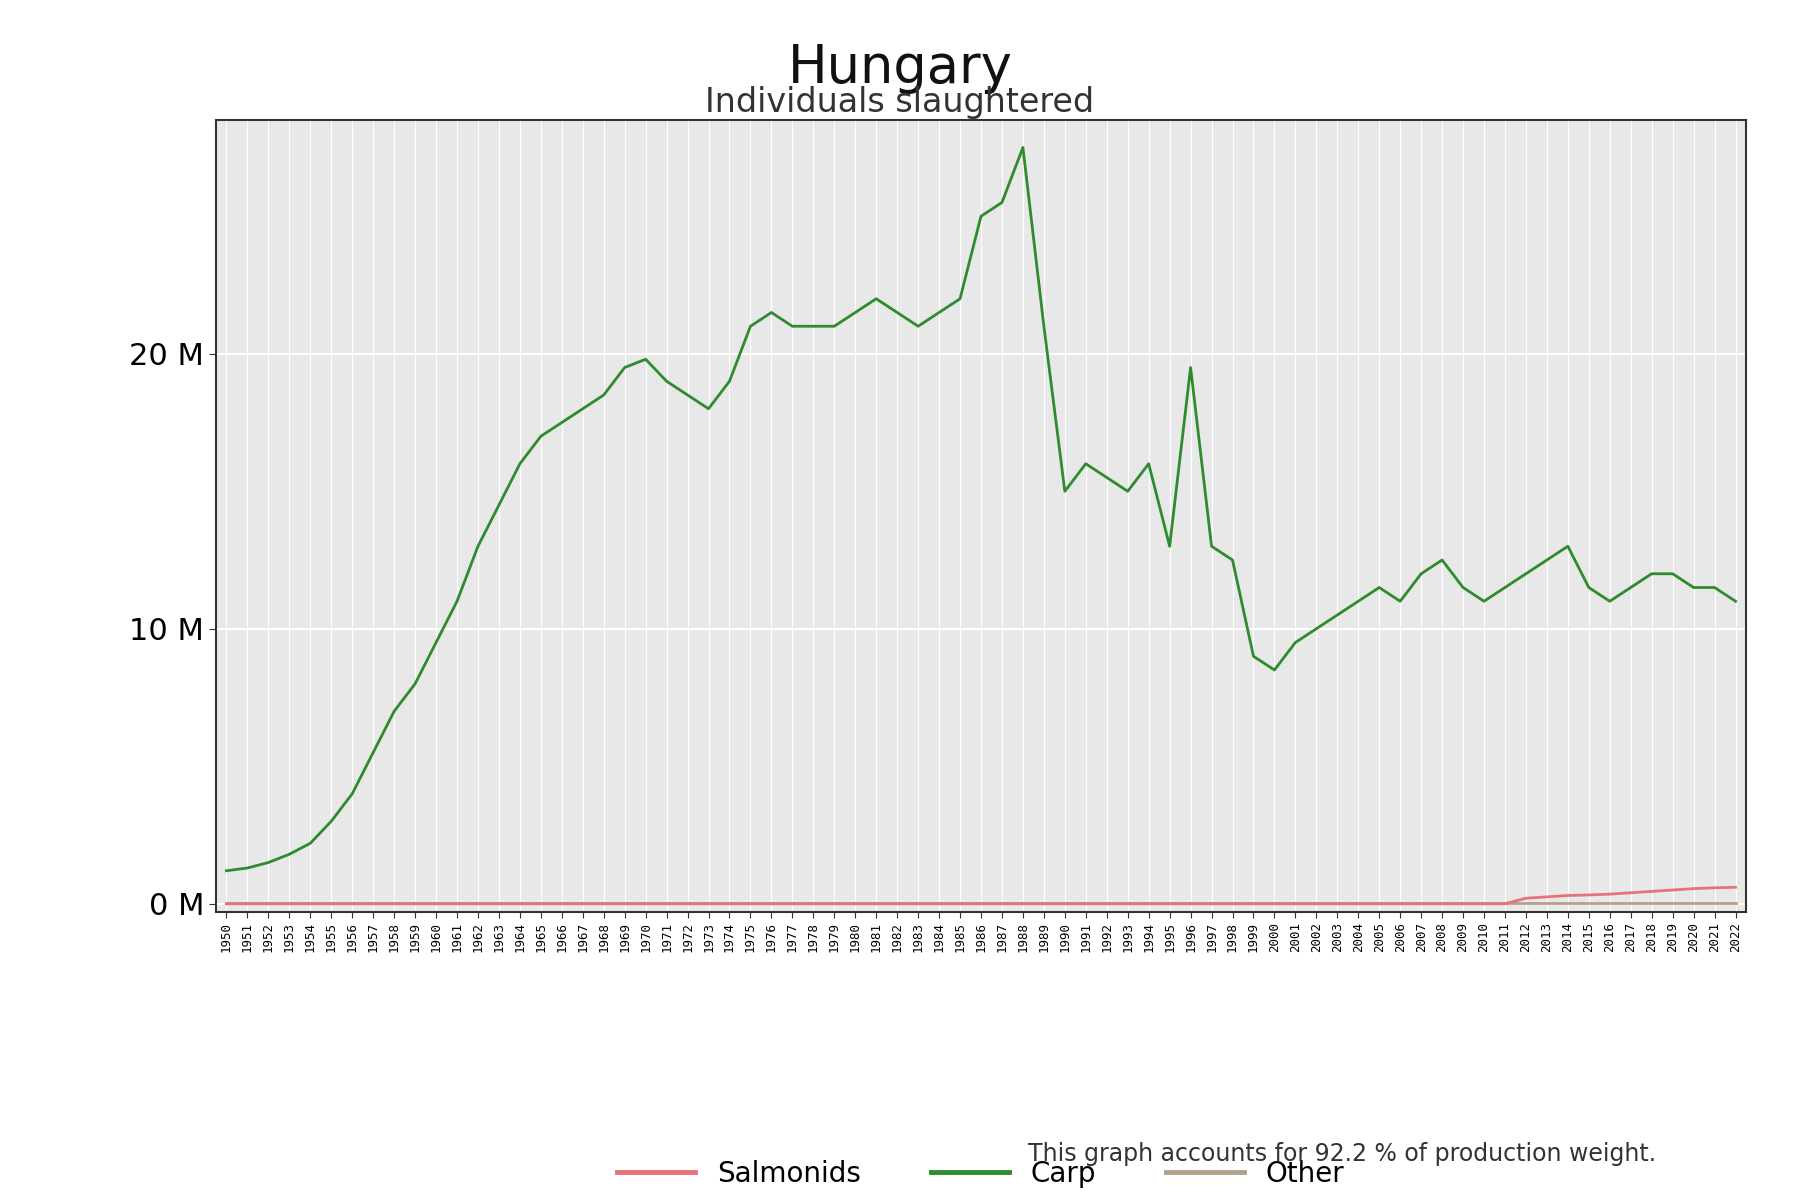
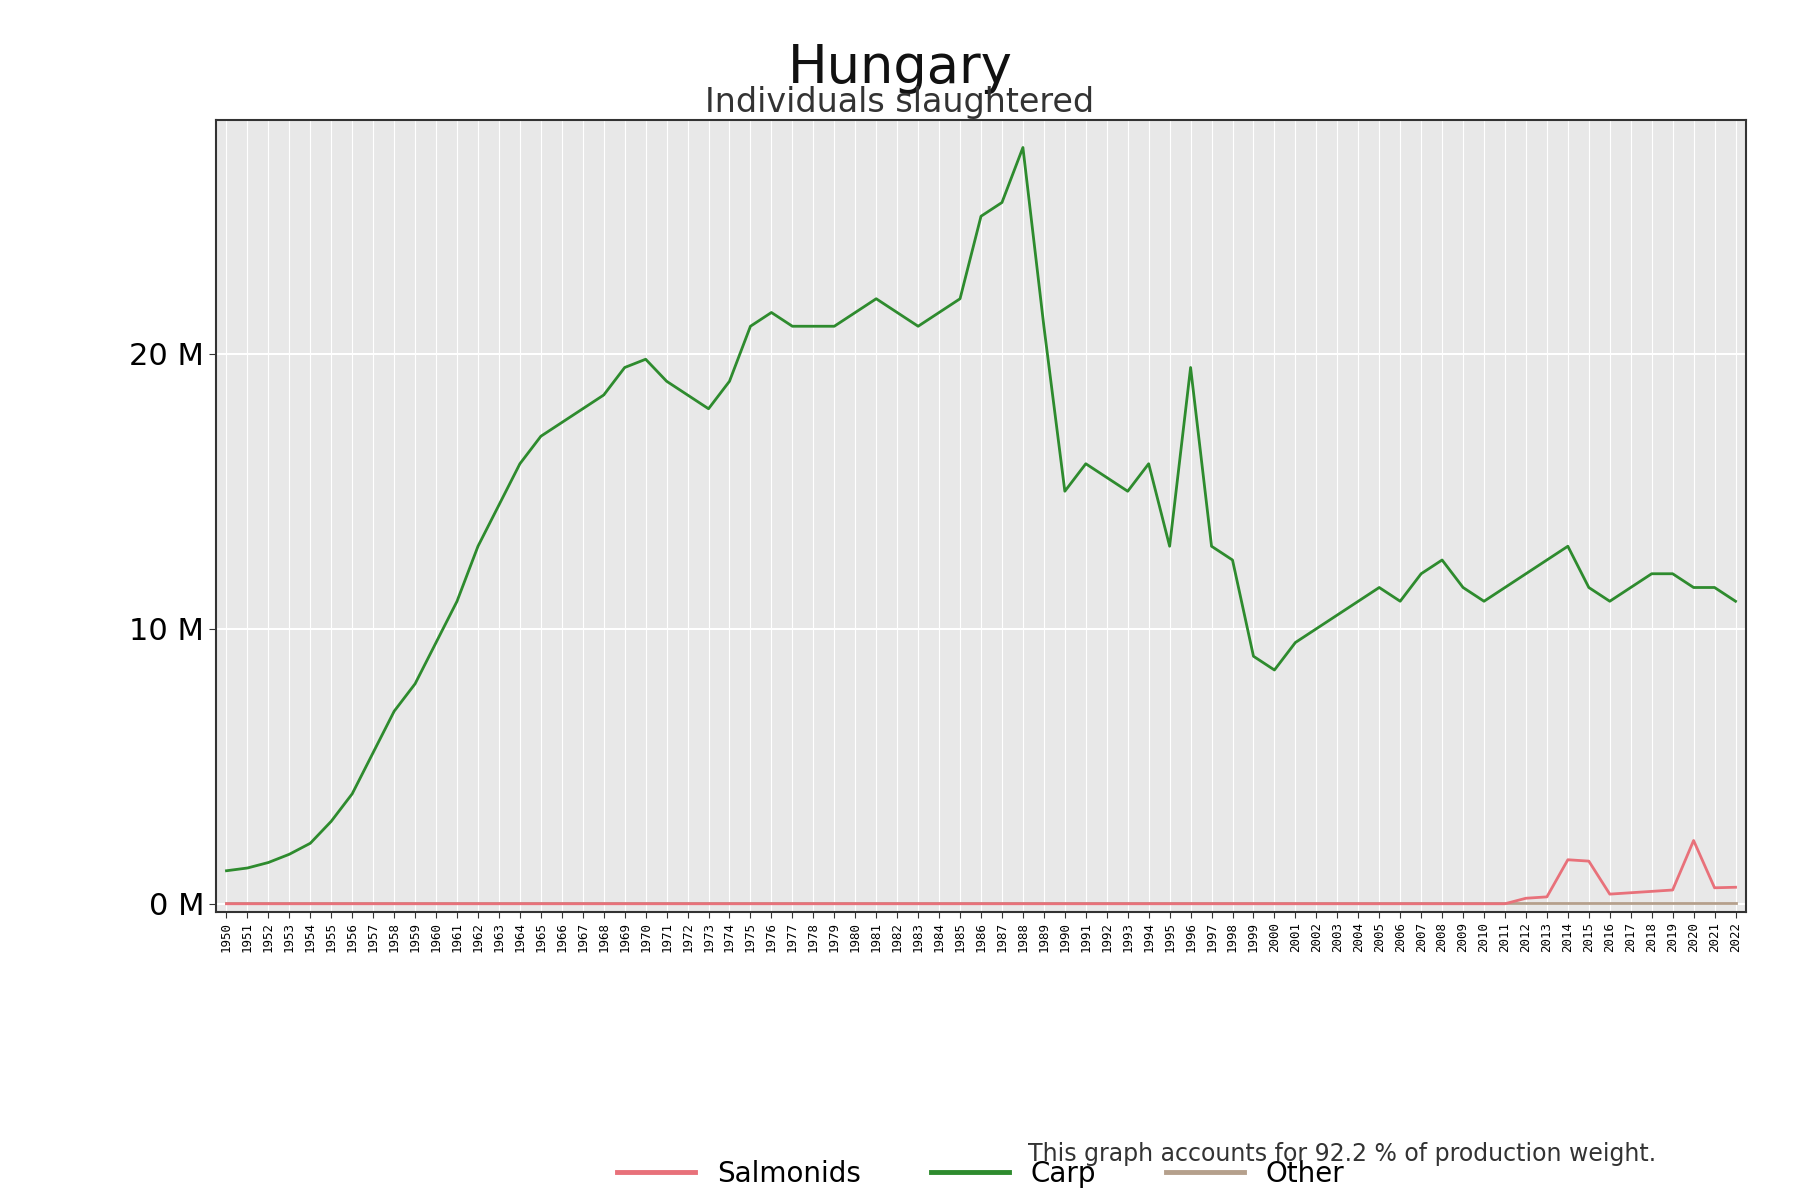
Salmonids/2014: 0.30 M -> 1.60 M
Salmonids/2015: 0.32 M -> 1.55 M
Salmonids/2020: 0.55 M -> 2.30 M
